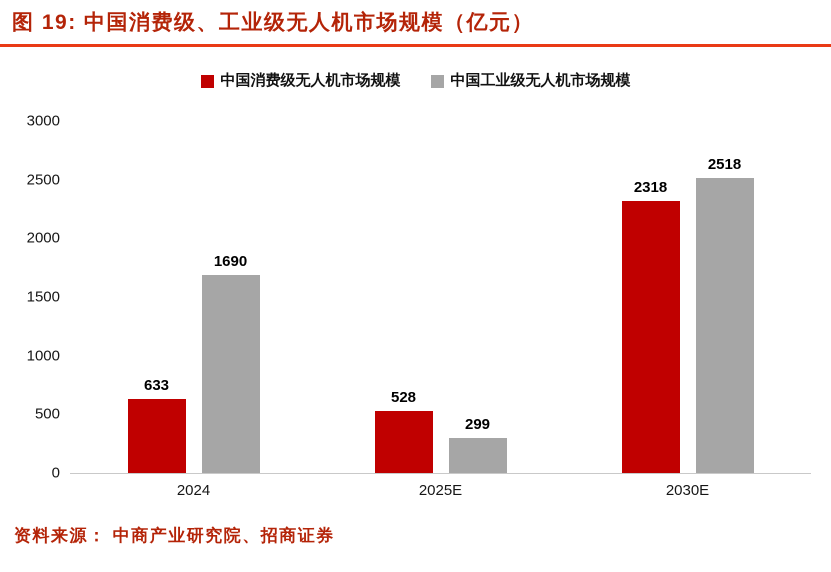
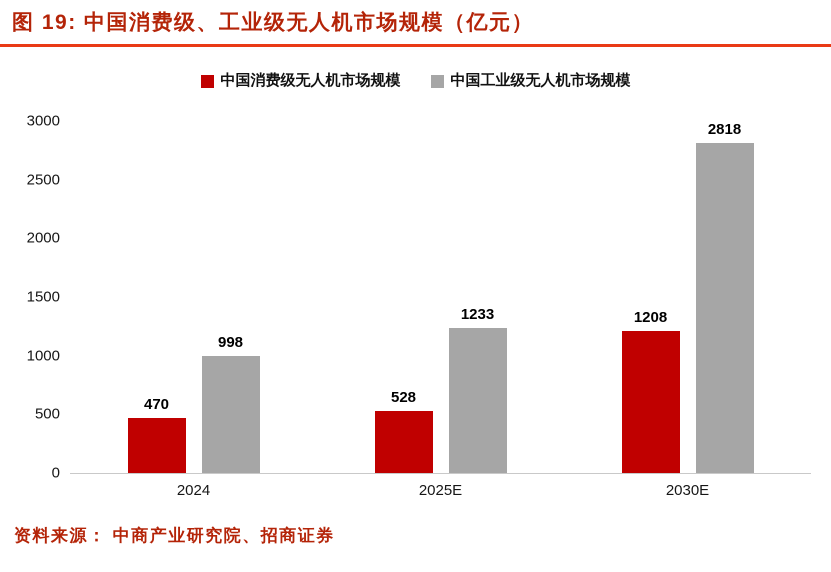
中国消费级无人机市场规模/2024: 633 -> 470
中国工业级无人机市场规模/2024: 1690 -> 998
中国工业级无人机市场规模/2025E: 299 -> 1233
中国消费级无人机市场规模/2030E: 2318 -> 1208
中国工业级无人机市场规模/2030E: 2518 -> 2818
